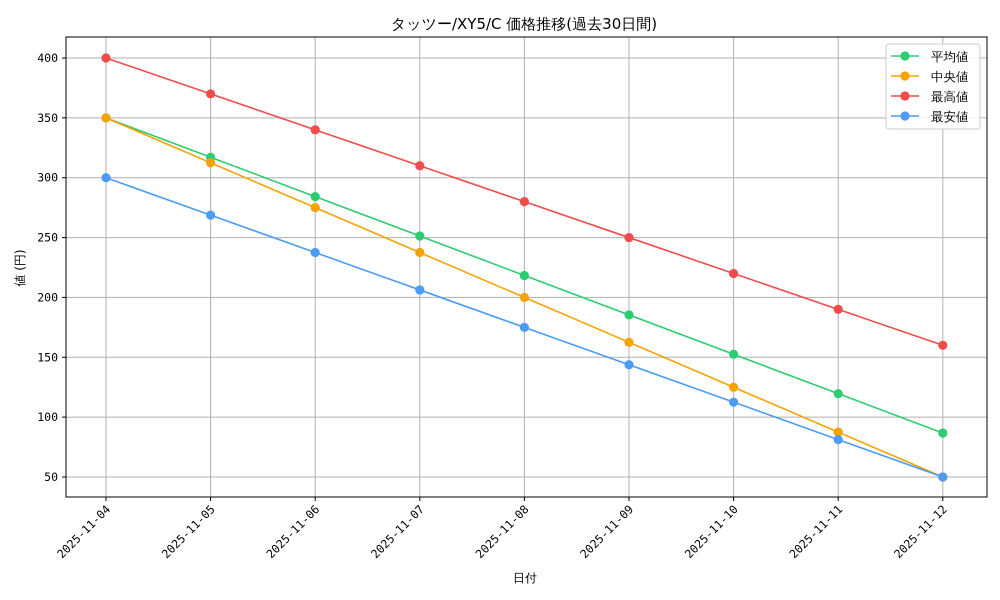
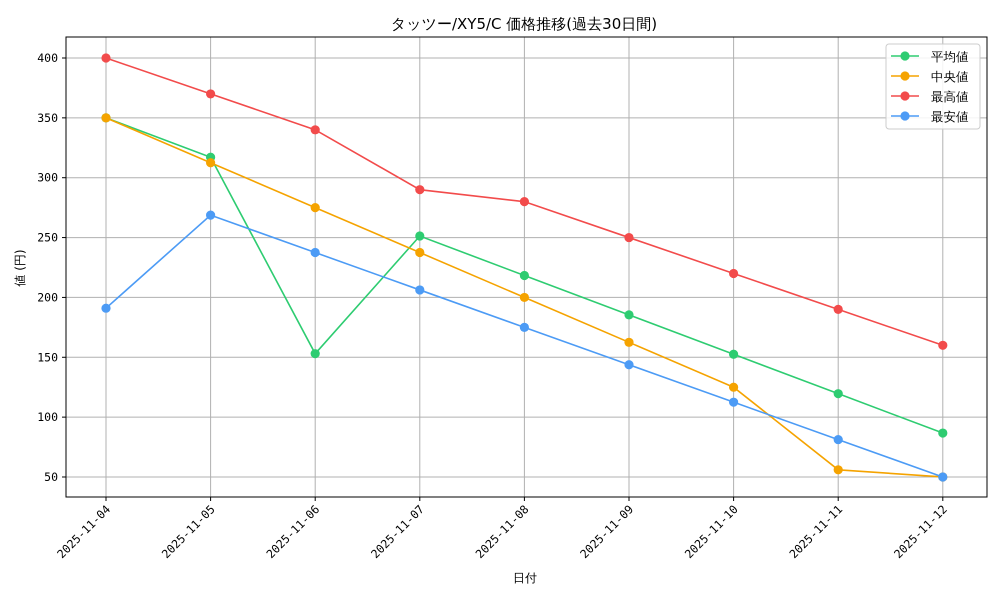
最安値/2025-11-04: 300 -> 191
平均値/2025-11-06: 284 -> 153
最高値/2025-11-07: 310 -> 290
中央値/2025-11-11: 88 -> 56
